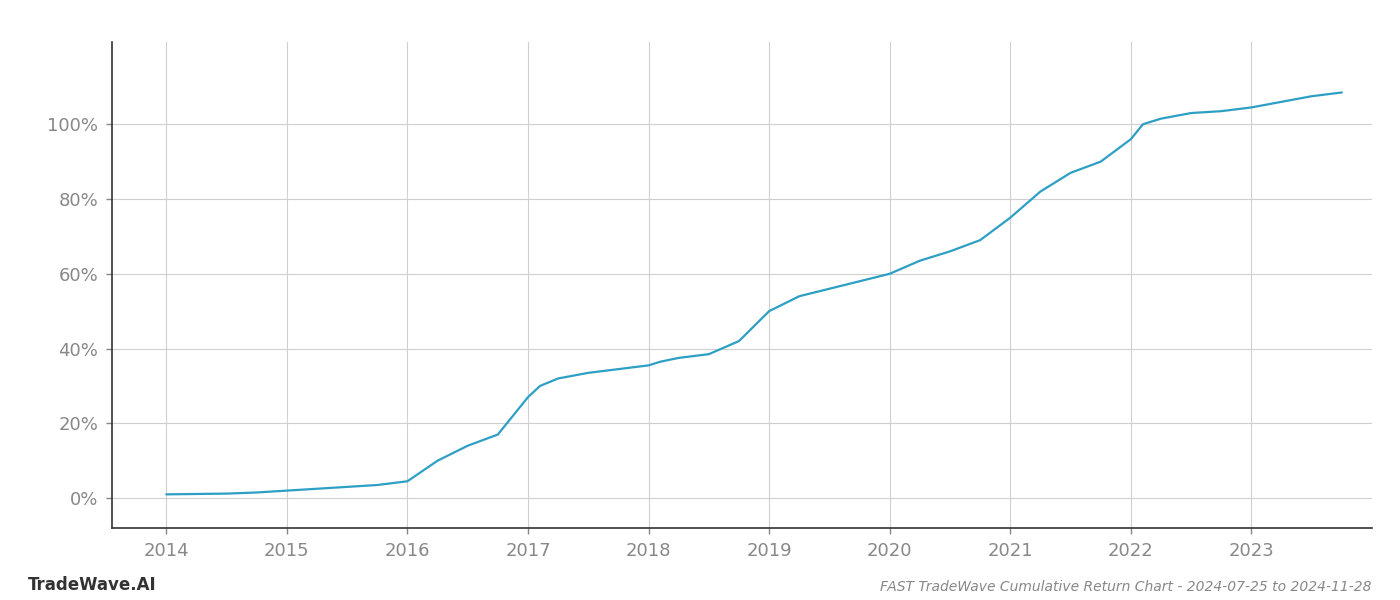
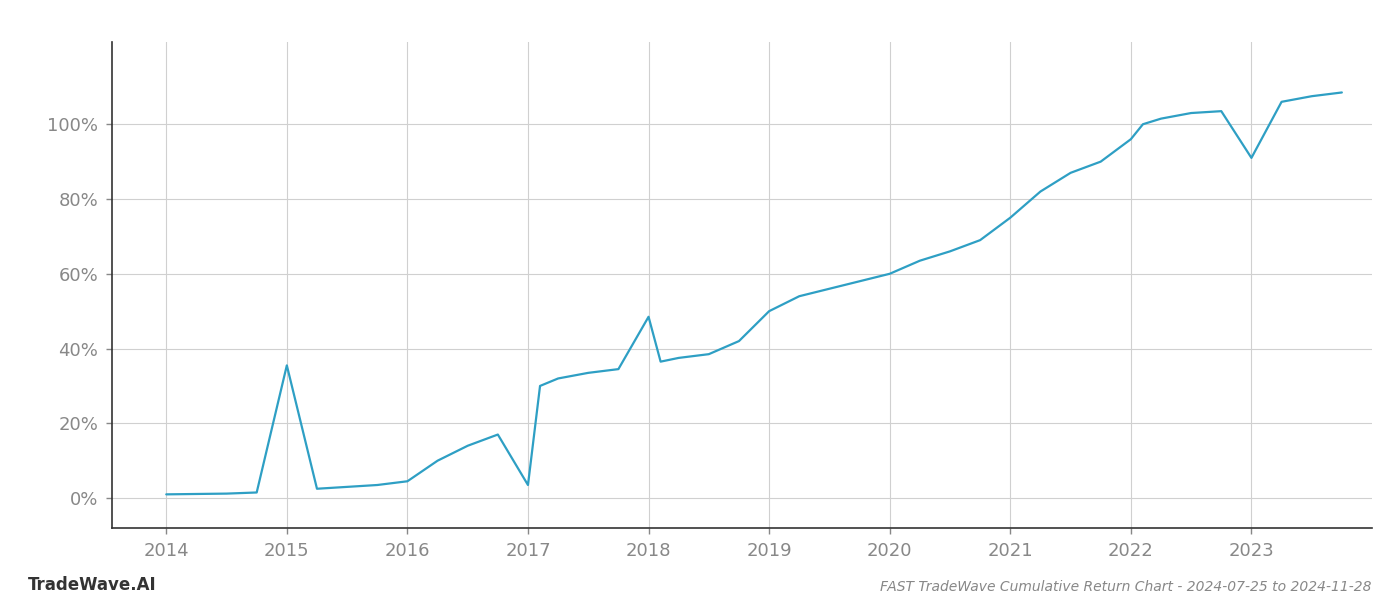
2015: 2.0% -> 35.5%
2017: 27.0% -> 3.5%
2018: 35.5% -> 48.5%
2023: 104.5% -> 91.0%
